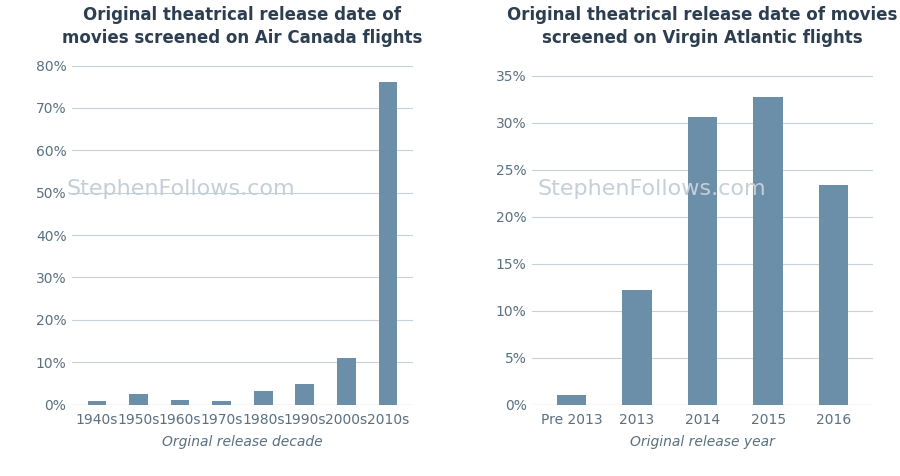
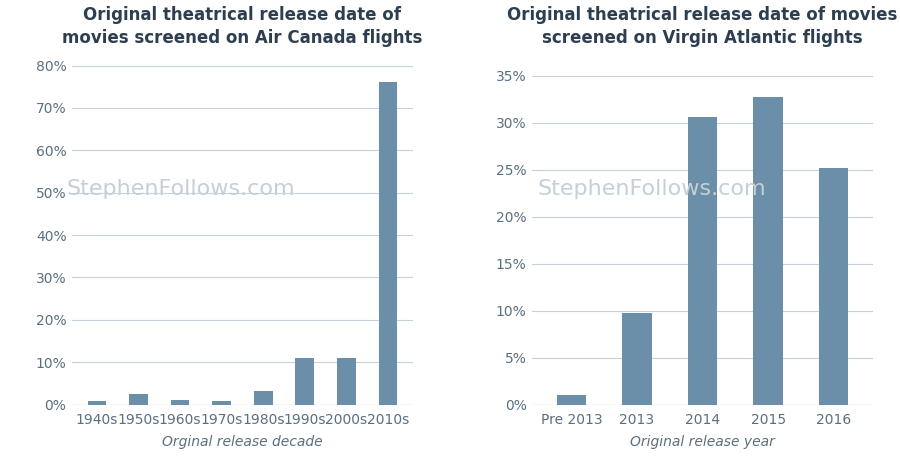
1990s: 4.8% -> 11.0%
2013: 12.2% -> 9.8%
2016: 23.4% -> 25.2%
